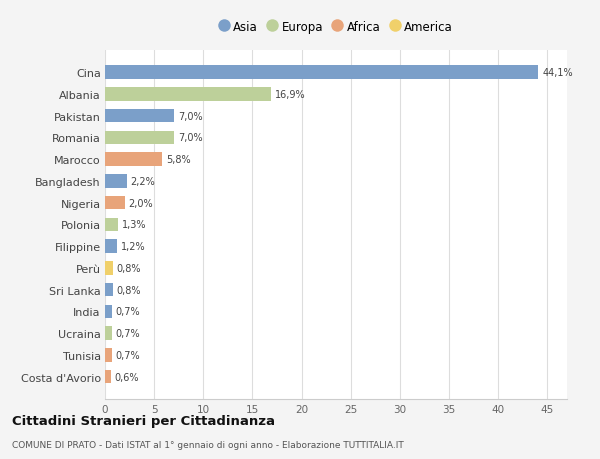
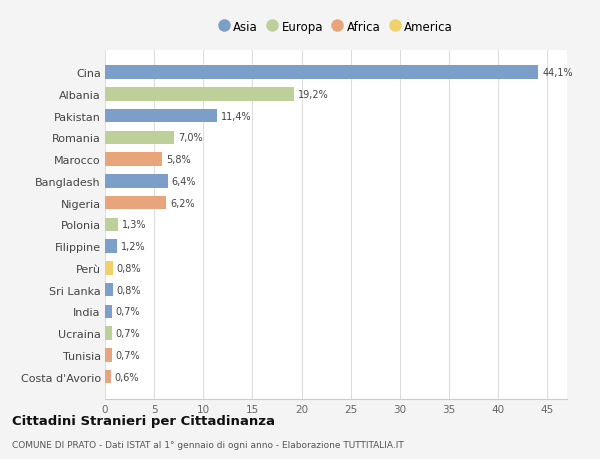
Albania: 16,9% -> 19,2%
Pakistan: 7,0% -> 11,4%
Bangladesh: 2,2% -> 6,4%
Nigeria: 2,0% -> 6,2%
